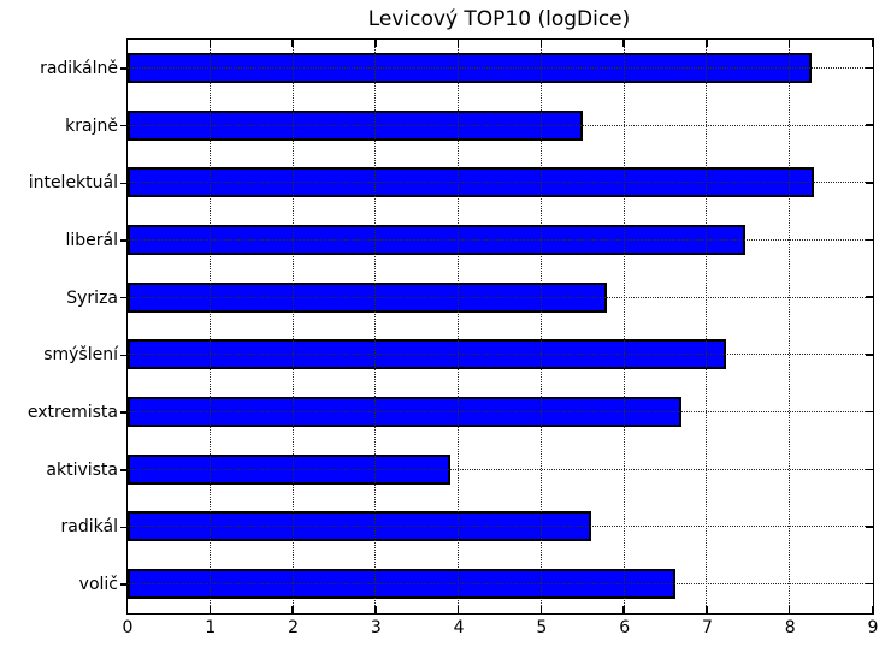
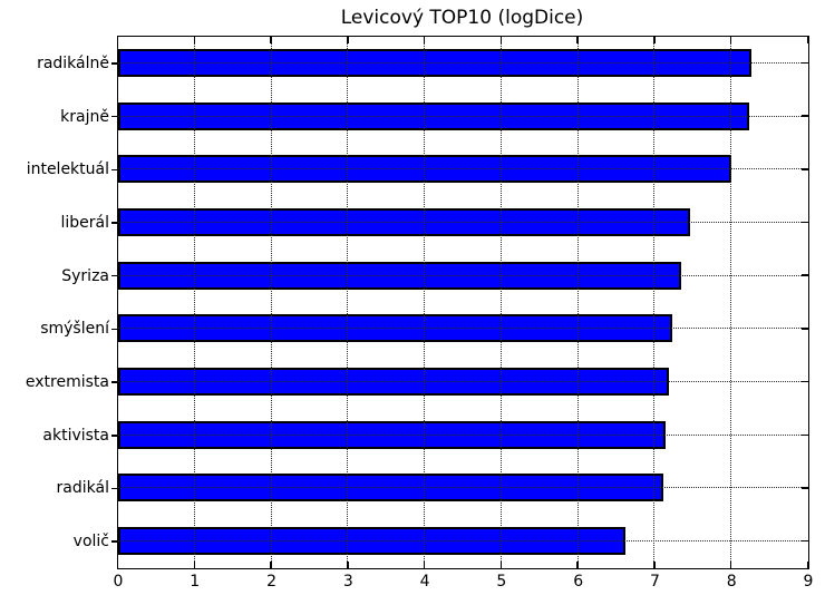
krajně: 5.5 -> 8.2
intelektuál: 8.3 -> 8.0
Syriza: 5.8 -> 7.3
extremista: 6.7 -> 7.2
aktivista: 3.9 -> 7.2
radikál: 5.6 -> 7.1
